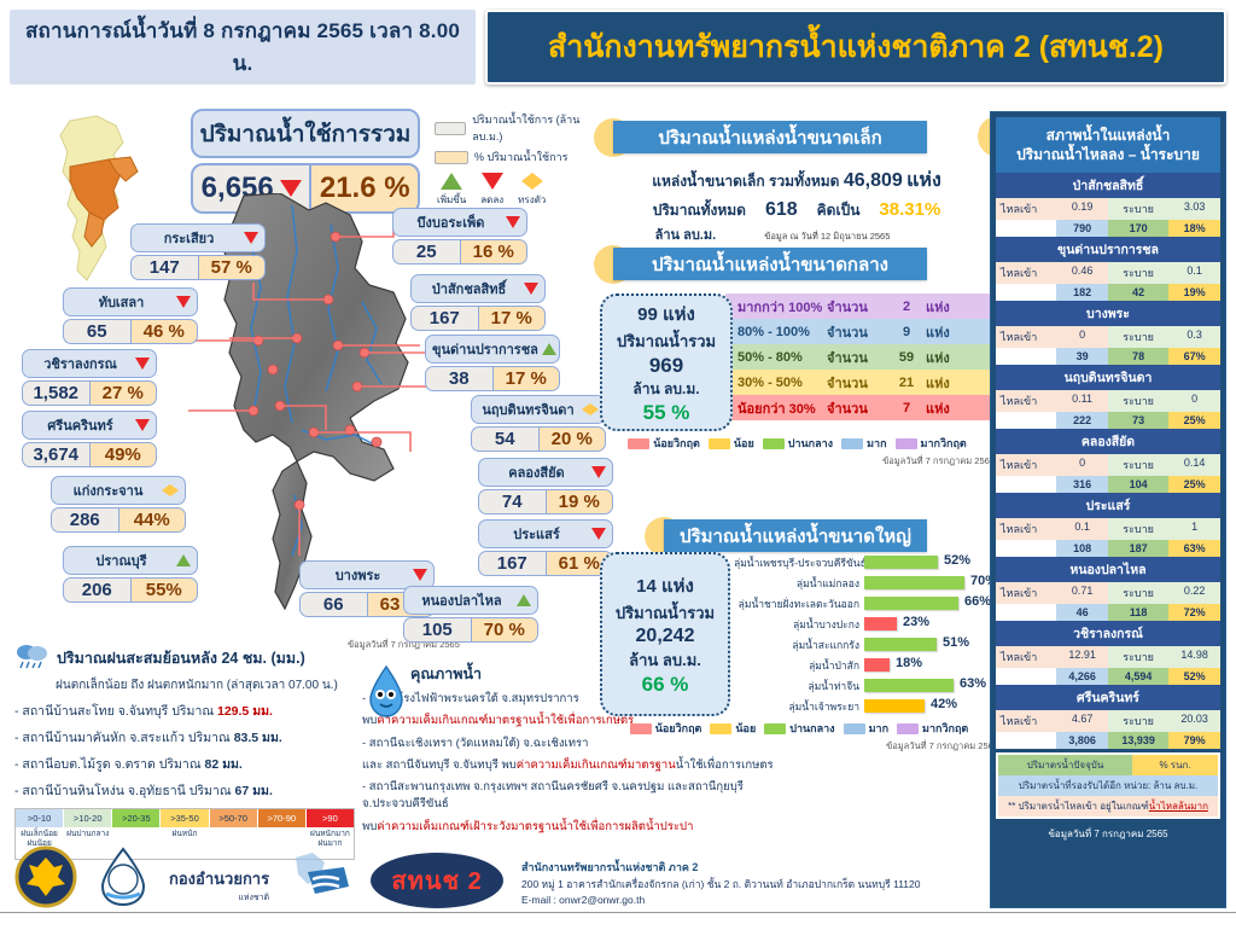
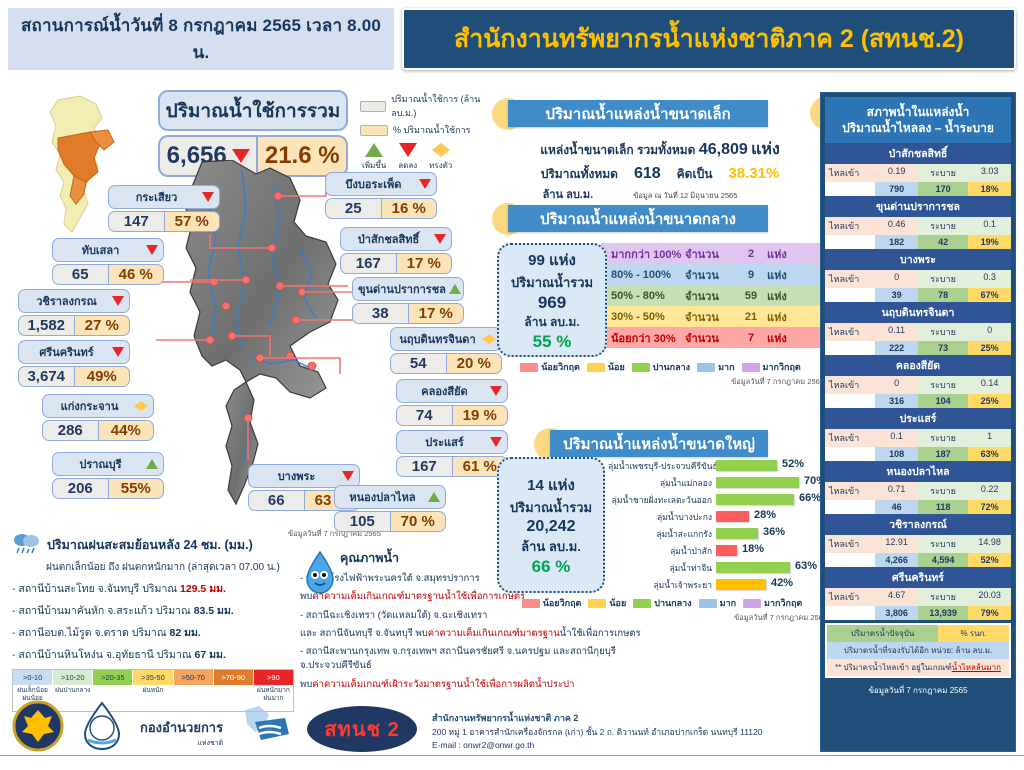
ลุ่มน้ำบางปะกง: 23% -> 28%
ลุ่มน้ำสะแกกรัง: 51% -> 36%
